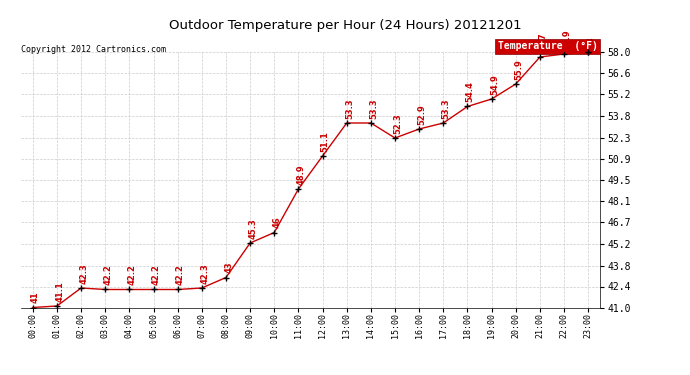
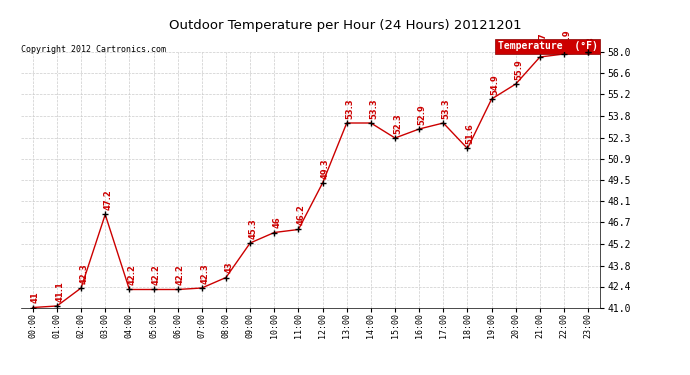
03:00: 42.2 -> 47.2
11:00: 48.9 -> 46.2
12:00: 51.1 -> 49.3
18:00: 54.4 -> 51.6
